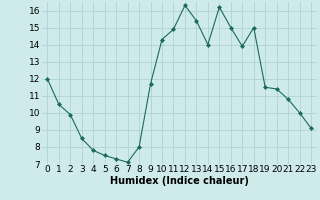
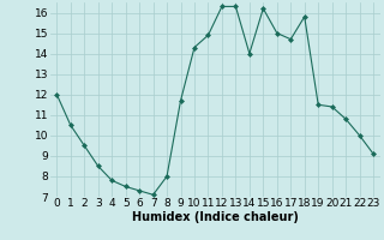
2: 9.9 -> 9.5
13: 15.4 -> 16.3
17: 13.9 -> 14.7
18: 15.0 -> 15.8
